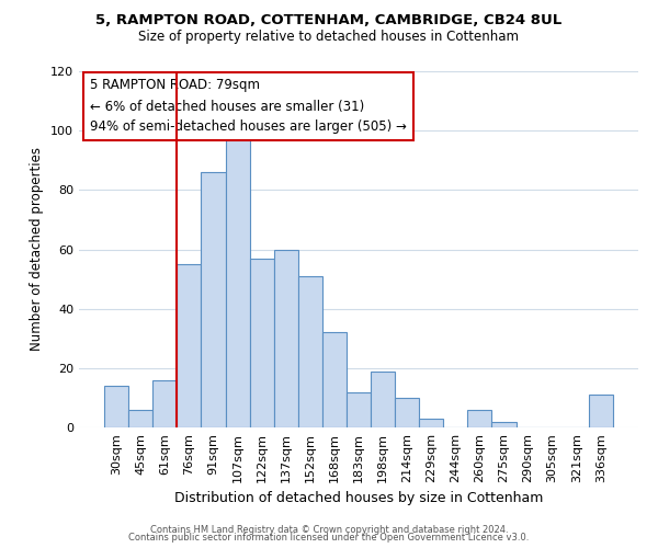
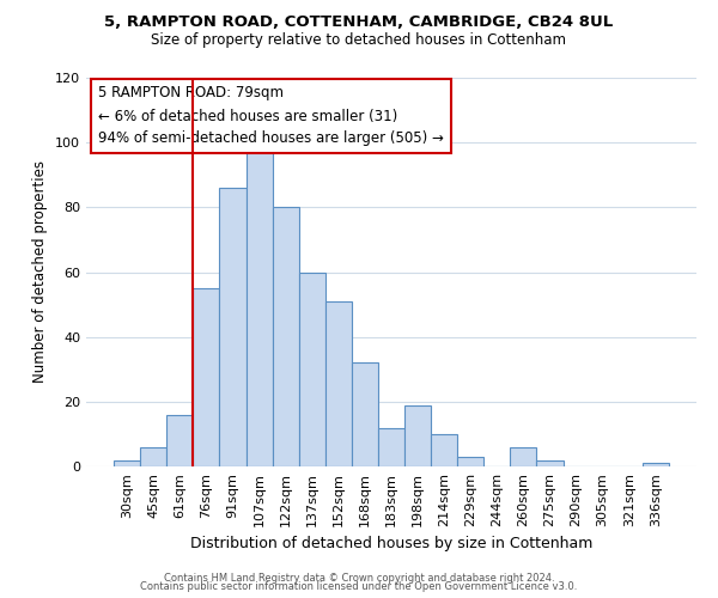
30sqm: 14 -> 2
122sqm: 57 -> 80
336sqm: 11 -> 1
